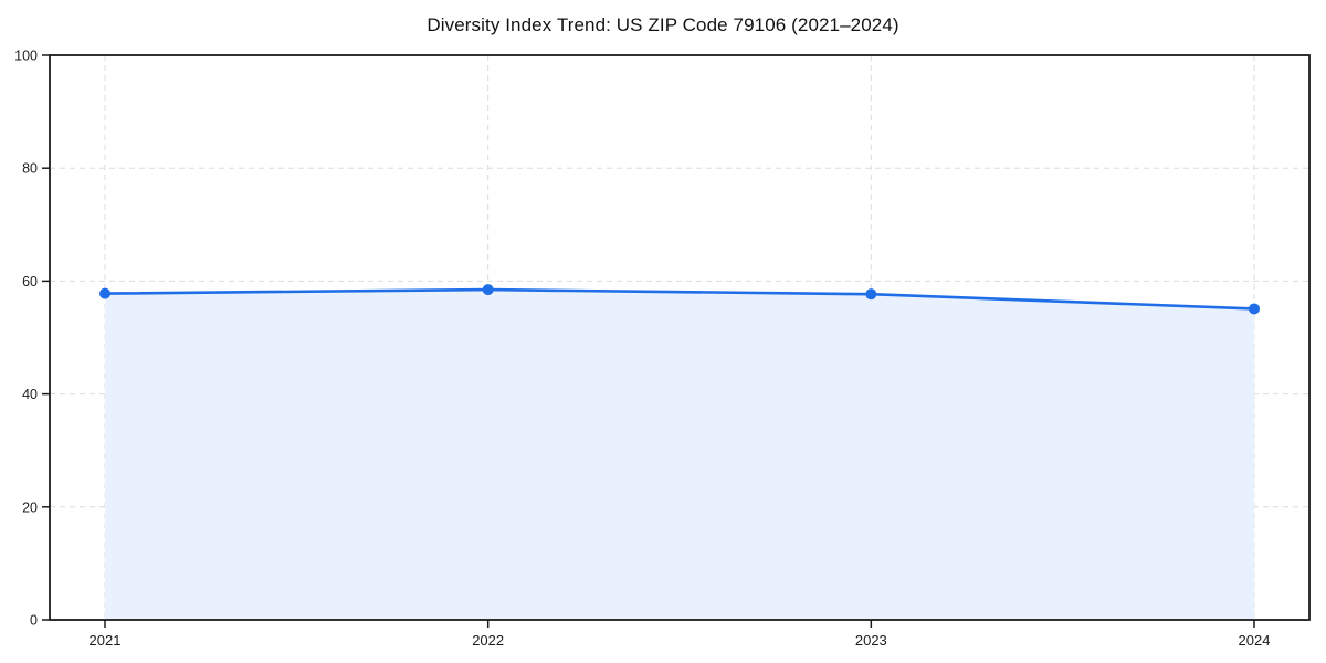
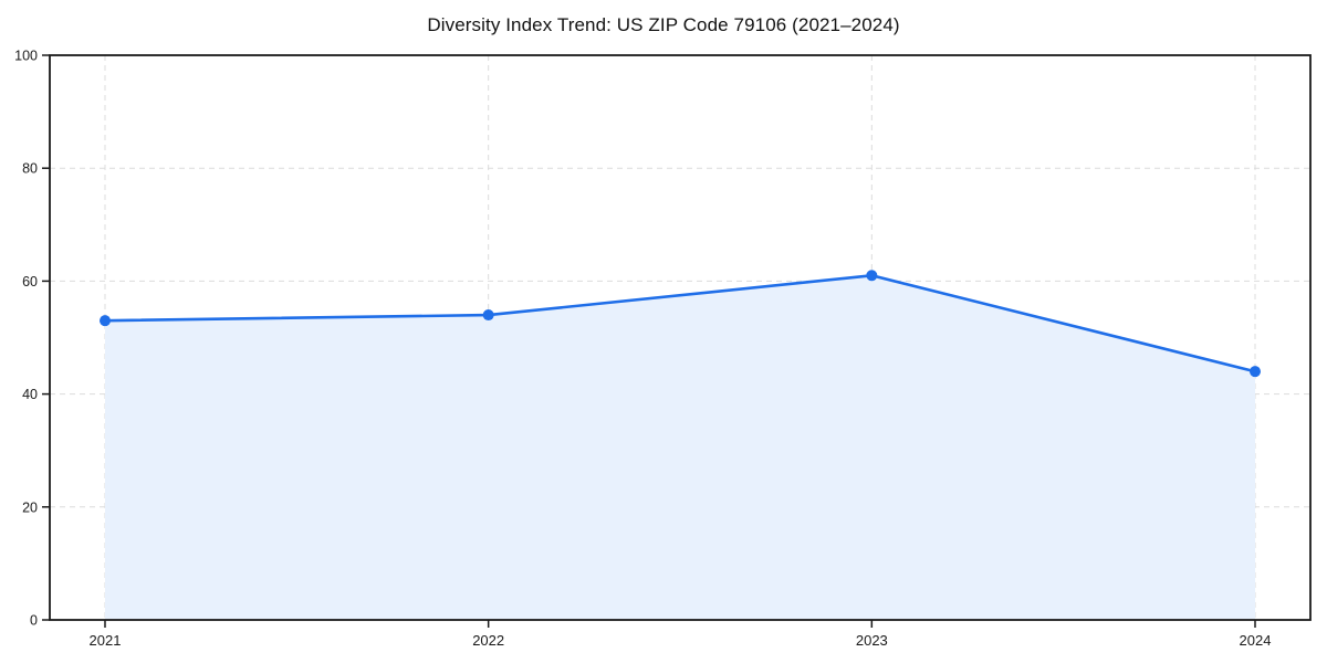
2021: 58 -> 53
2022: 58 -> 54
2023: 58 -> 61
2024: 55 -> 44
